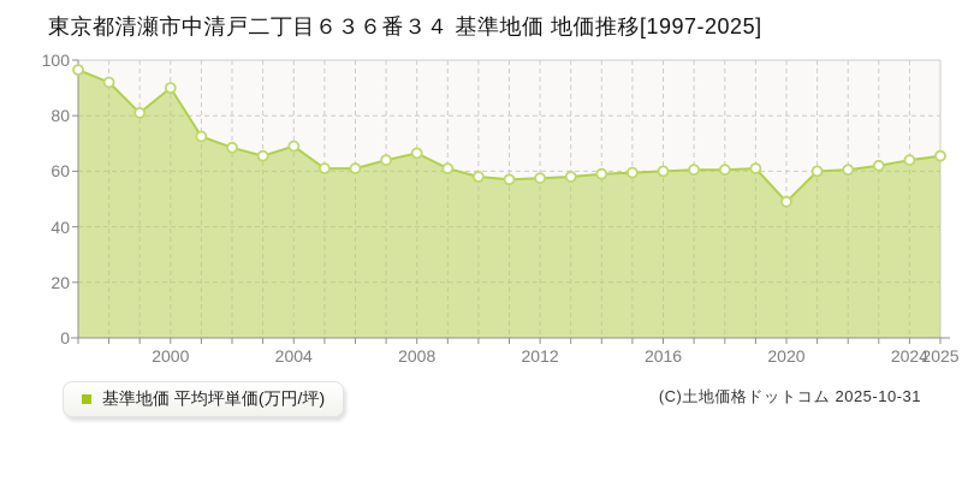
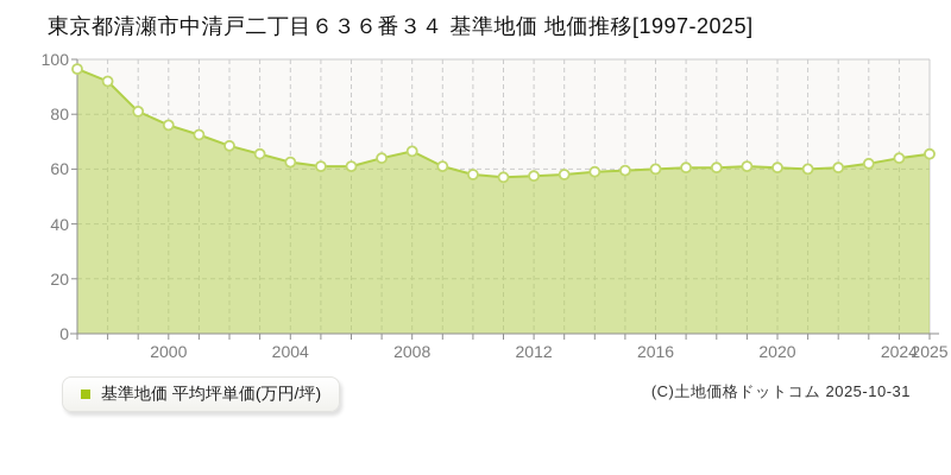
2000: 90 -> 76
2004: 69 -> 62
2020: 49 -> 60
